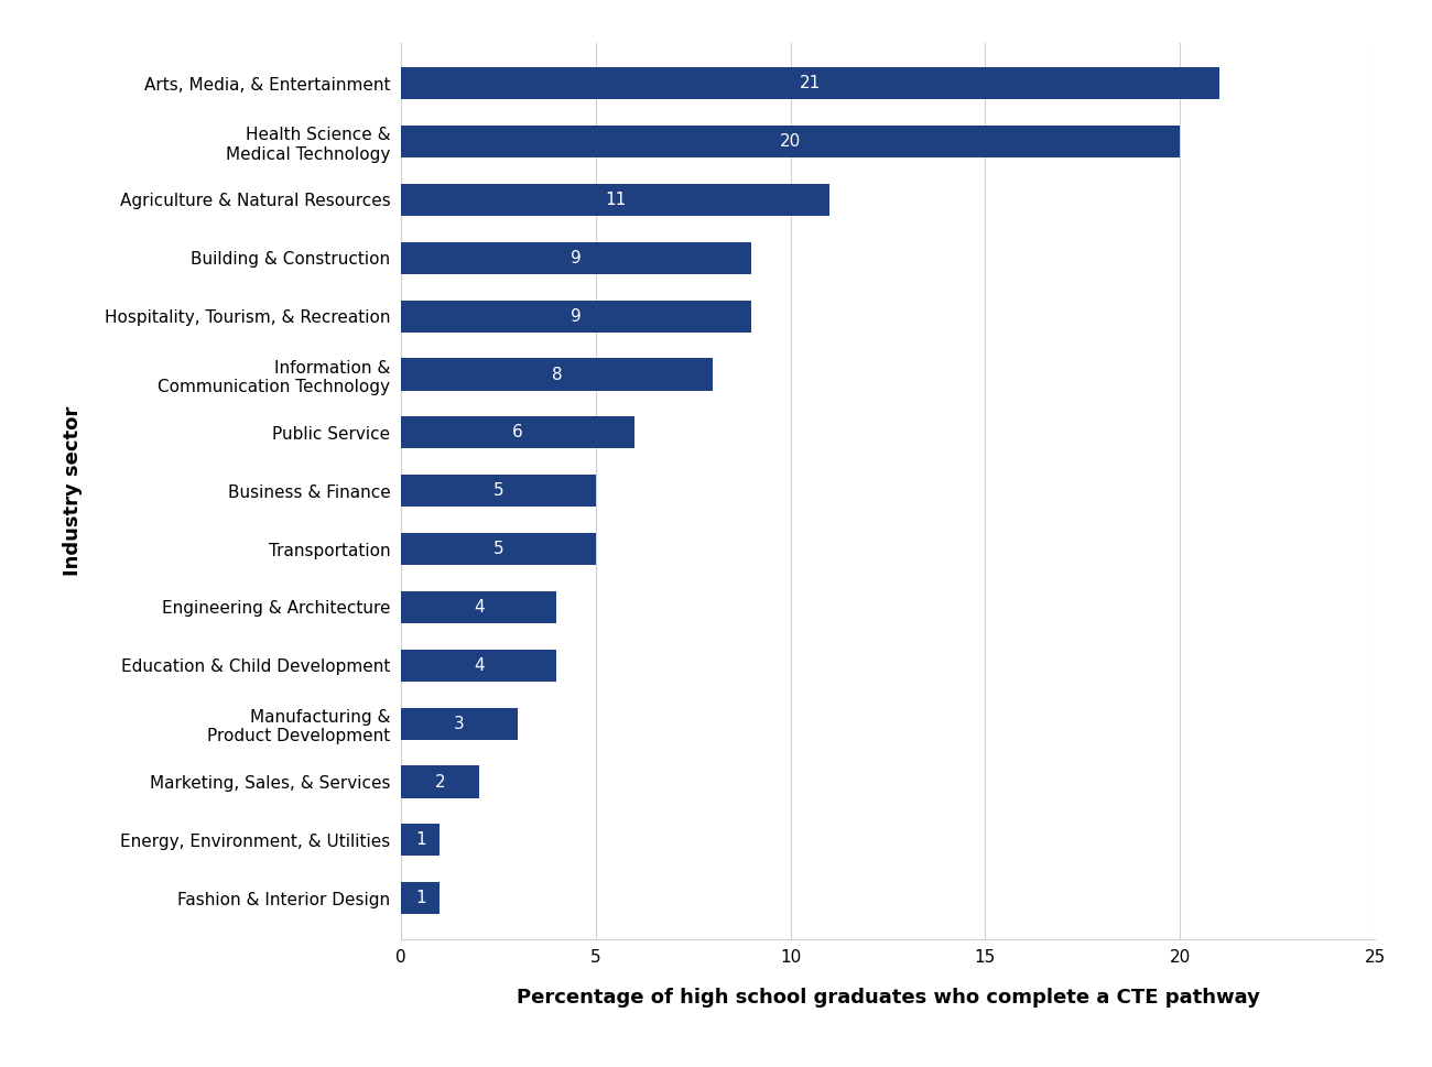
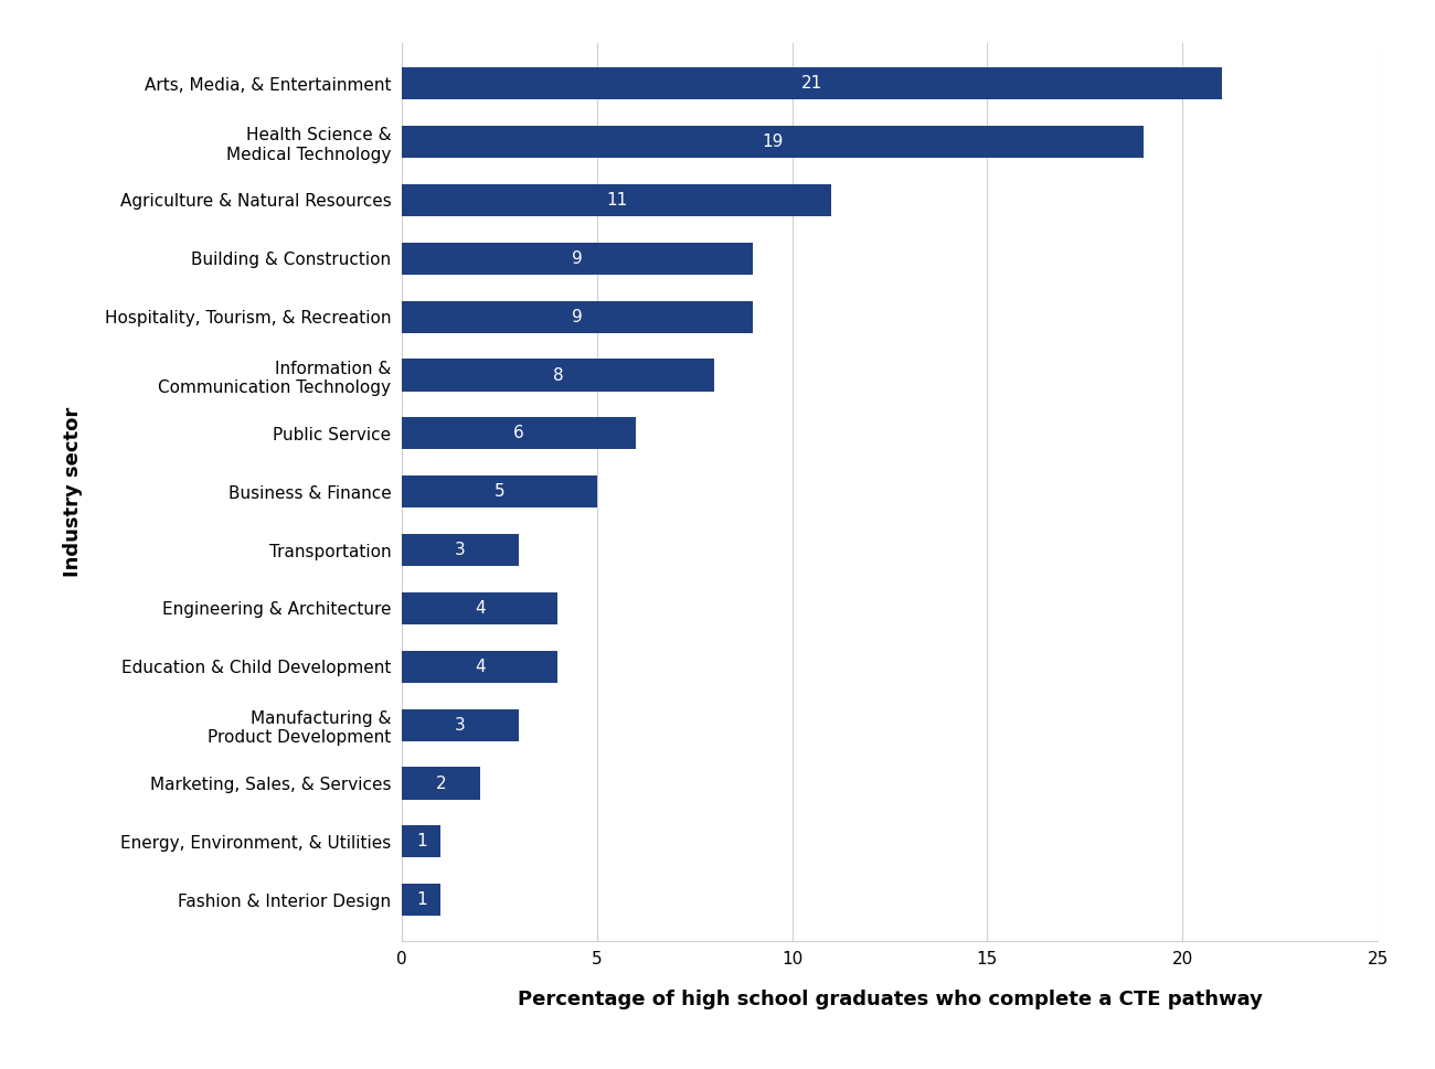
Health Science & Medical Technology: 20 -> 19
Transportation: 5 -> 3
